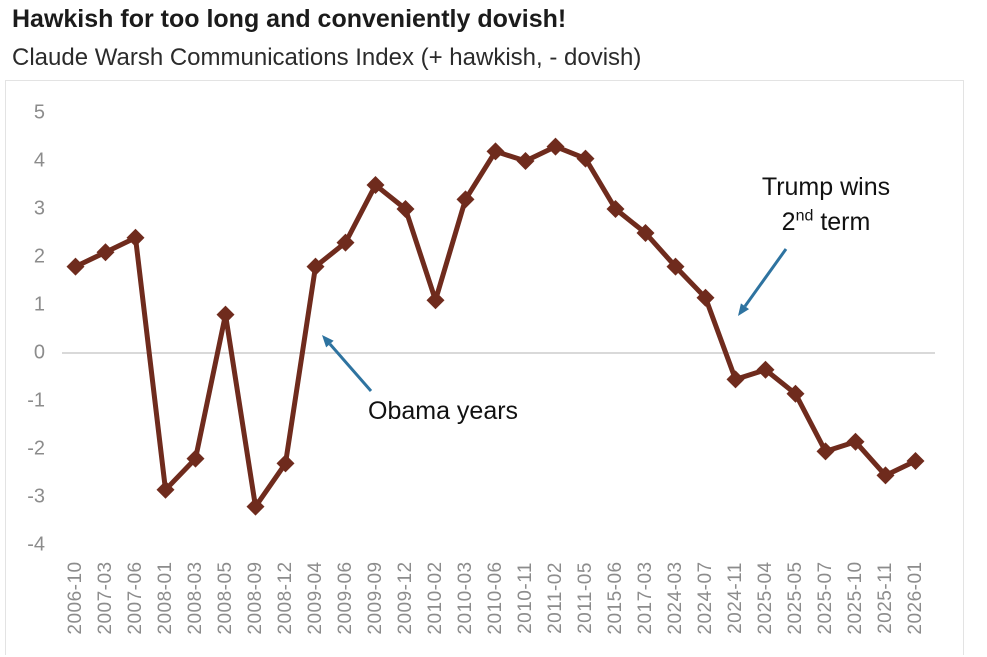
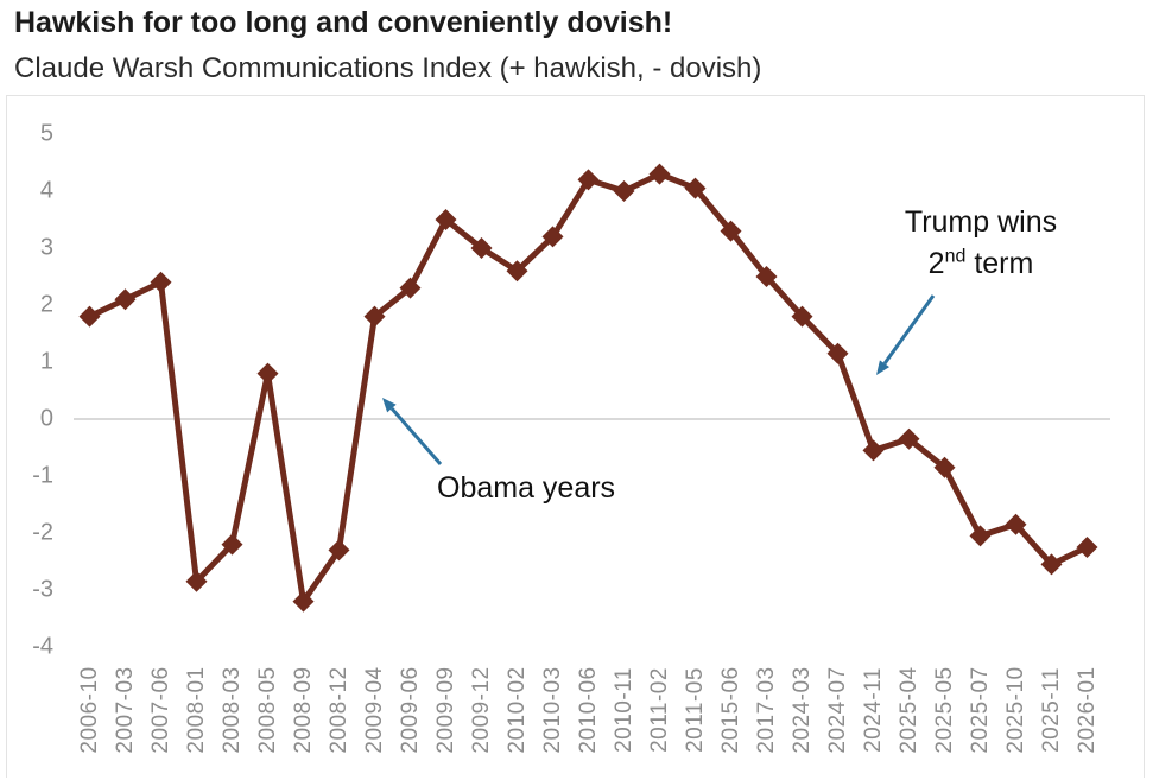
2010-02: 1.1 -> 2.6
2015-06: 3.0 -> 3.3
